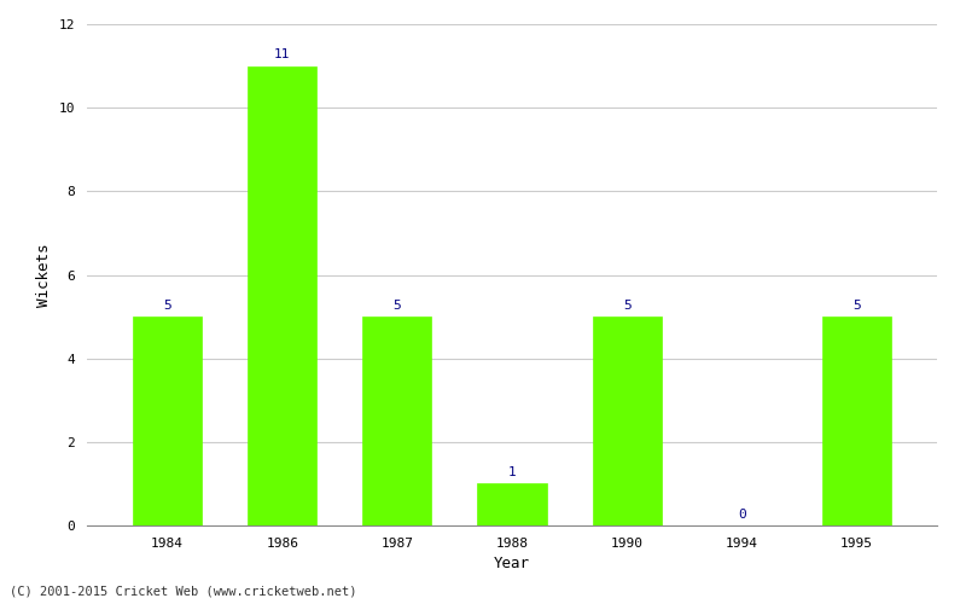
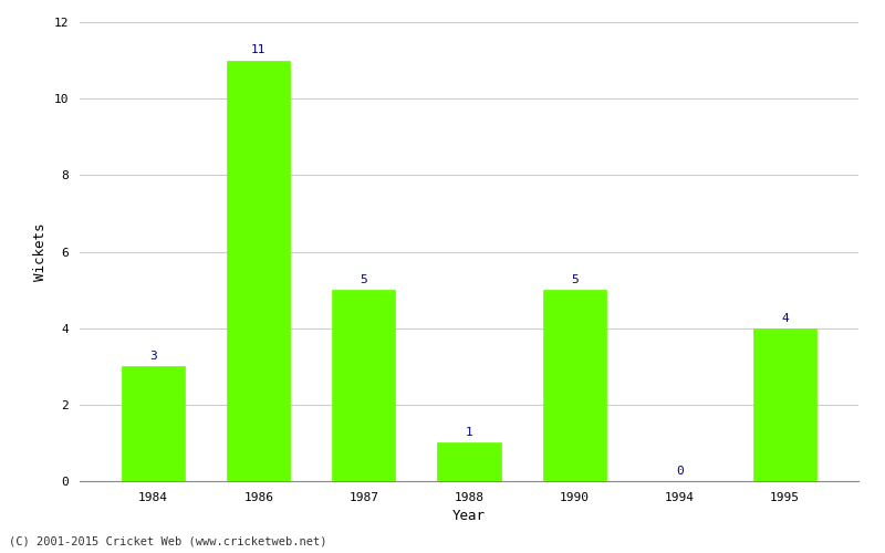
1984: 5 -> 3
1995: 5 -> 4
